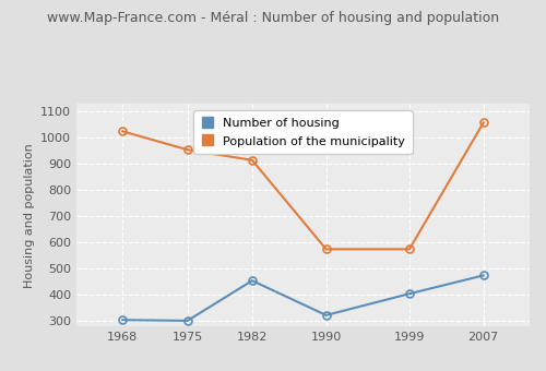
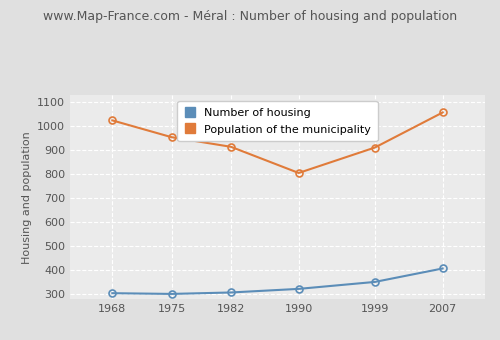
Number of housing/1982: 455 -> 308
Population of the municipality/1990: 575 -> 806
Number of housing/1999: 405 -> 352
Population of the municipality/1999: 575 -> 912
Number of housing/2007: 475 -> 408
